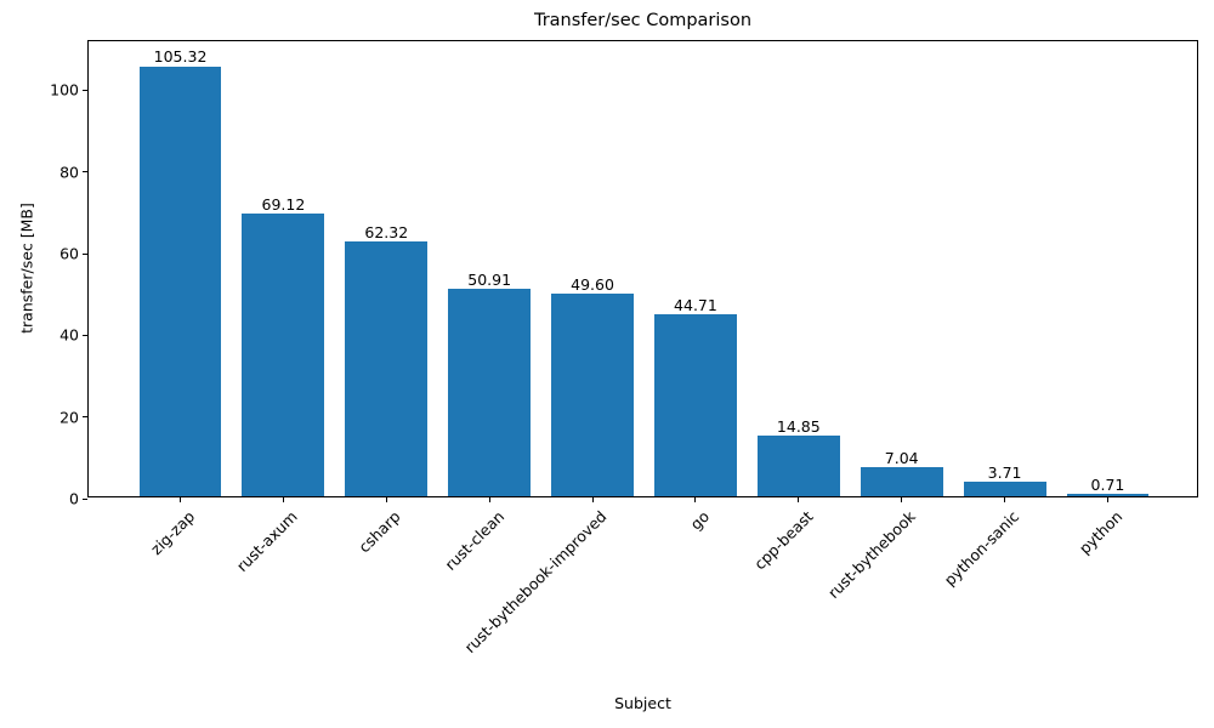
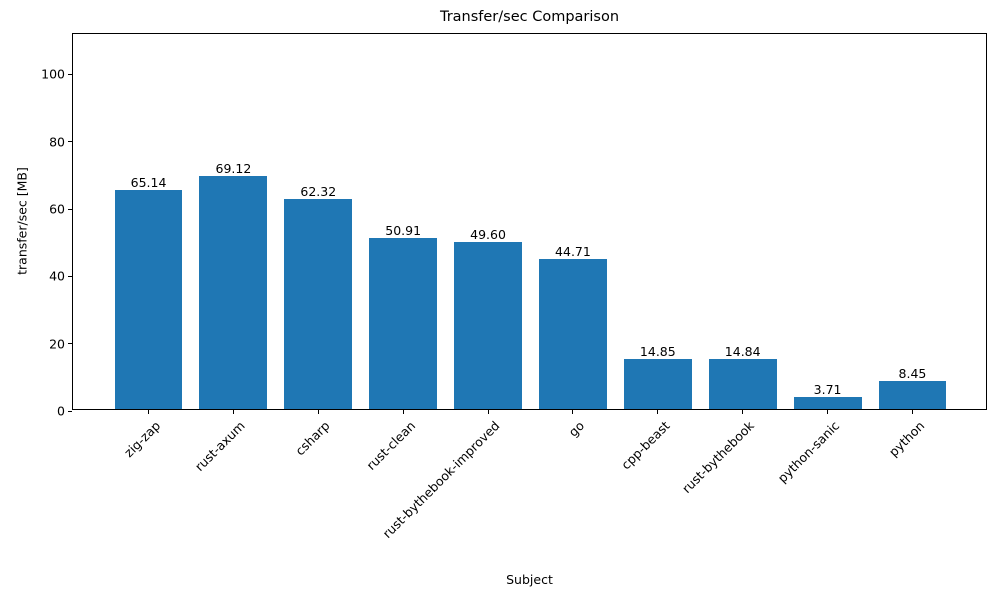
zig-zap: 105.32 -> 65.14
rust-bythebook: 7.04 -> 14.84
python: 0.71 -> 8.45
